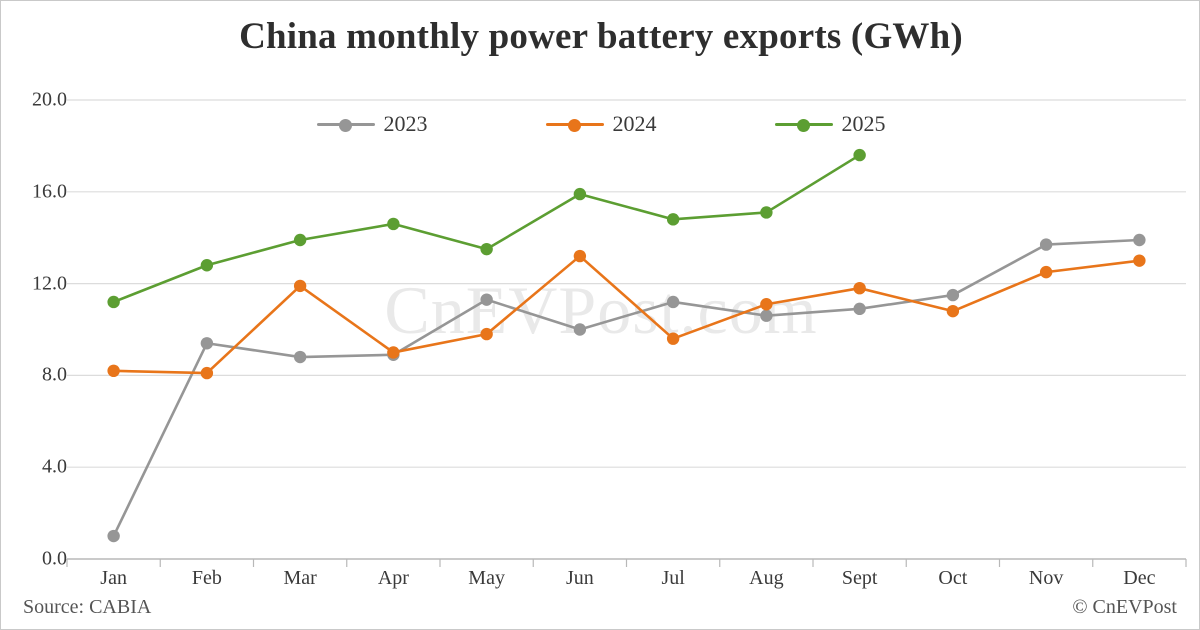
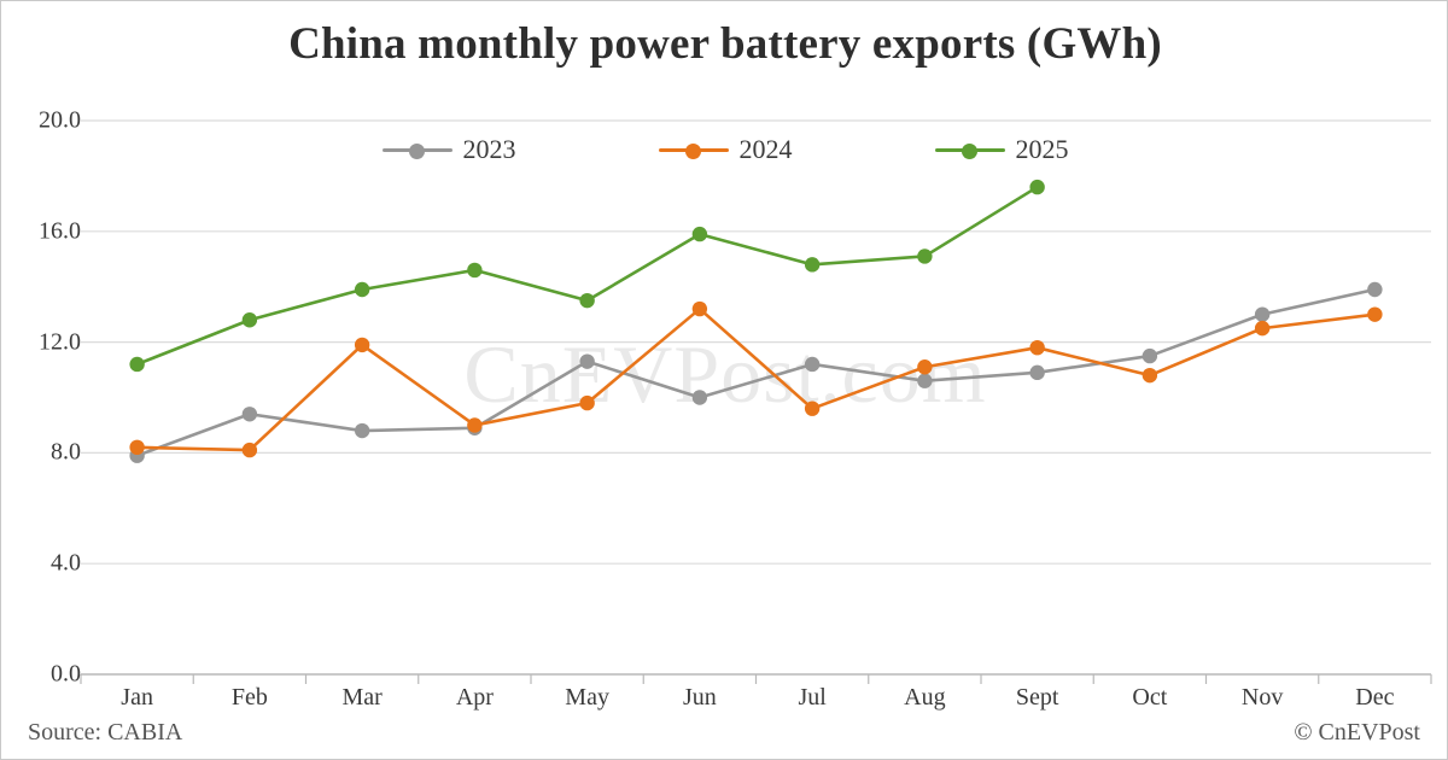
2023/Jan: 1.0 -> 7.9
2023/Nov: 13.7 -> 13.0
